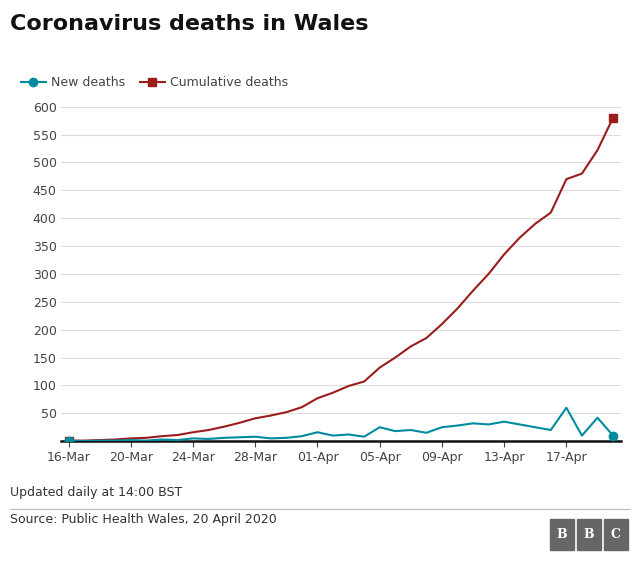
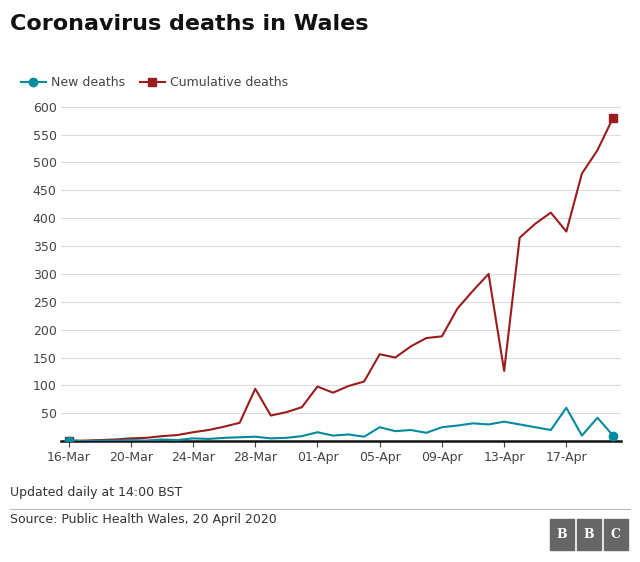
Cumulative deaths/28-Mar: 41 -> 94
Cumulative deaths/01-Apr: 77 -> 98
Cumulative deaths/05-Apr: 132 -> 156
Cumulative deaths/09-Apr: 210 -> 188
Cumulative deaths/13-Apr: 335 -> 126
Cumulative deaths/17-Apr: 470 -> 376
